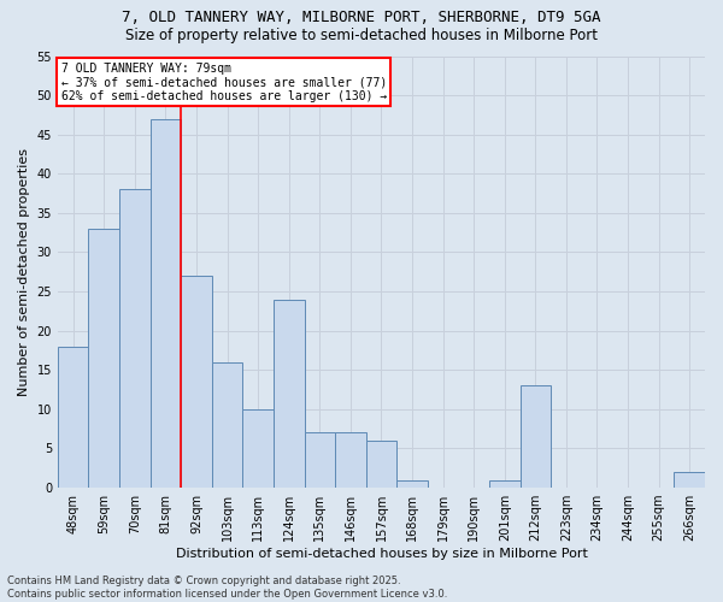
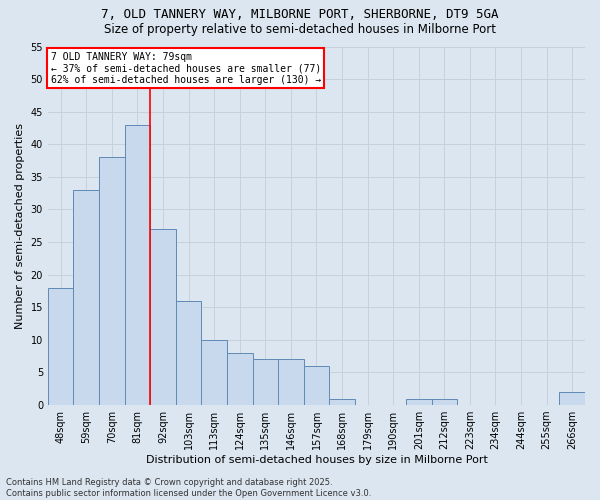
81sqm: 47 -> 43
124sqm: 24 -> 8
212sqm: 13 -> 1
